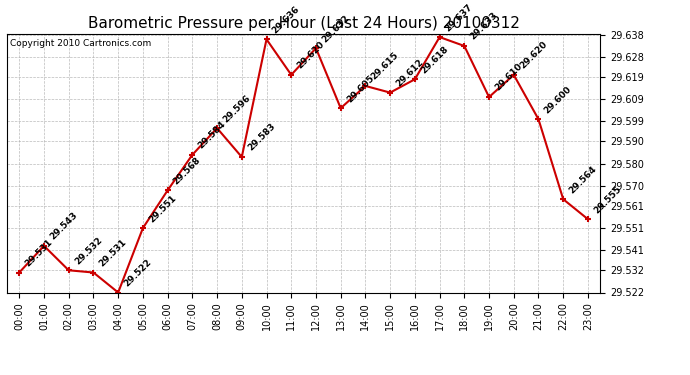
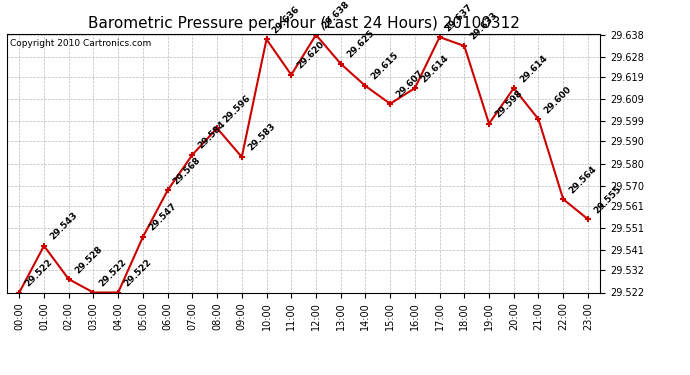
00:00: 29.531 -> 29.522
02:00: 29.532 -> 29.528
03:00: 29.531 -> 29.522
05:00: 29.551 -> 29.547
12:00: 29.632 -> 29.638
13:00: 29.605 -> 29.625
15:00: 29.612 -> 29.607
16:00: 29.618 -> 29.614
19:00: 29.610 -> 29.598
20:00: 29.620 -> 29.614
